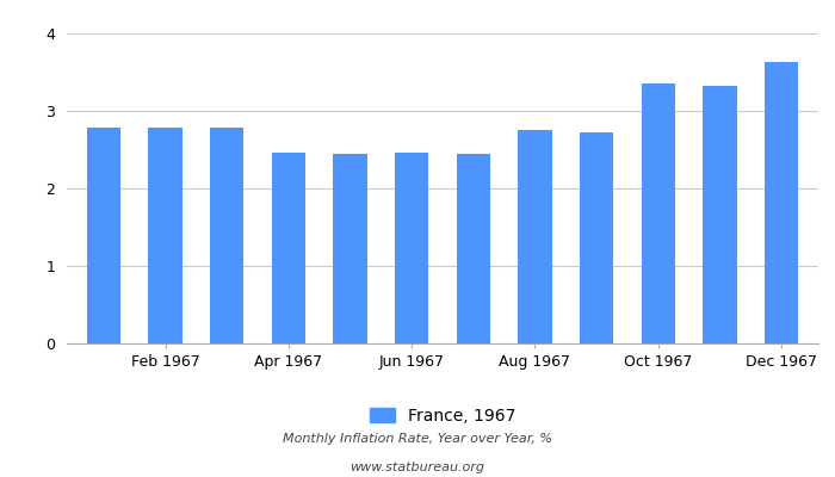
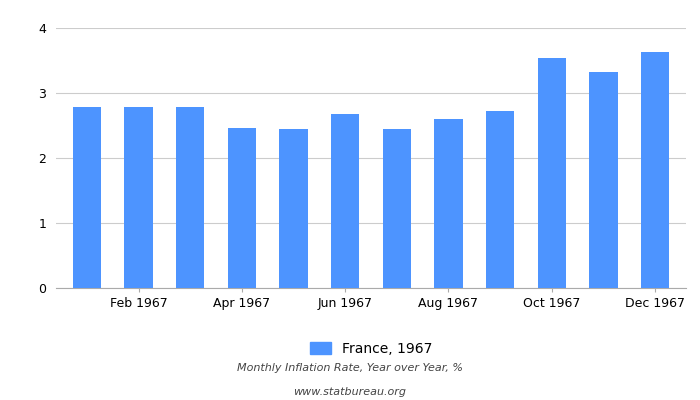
Jun 1967: 2.46 -> 2.68
Aug 1967: 2.75 -> 2.60
Oct 1967: 3.35 -> 3.54
